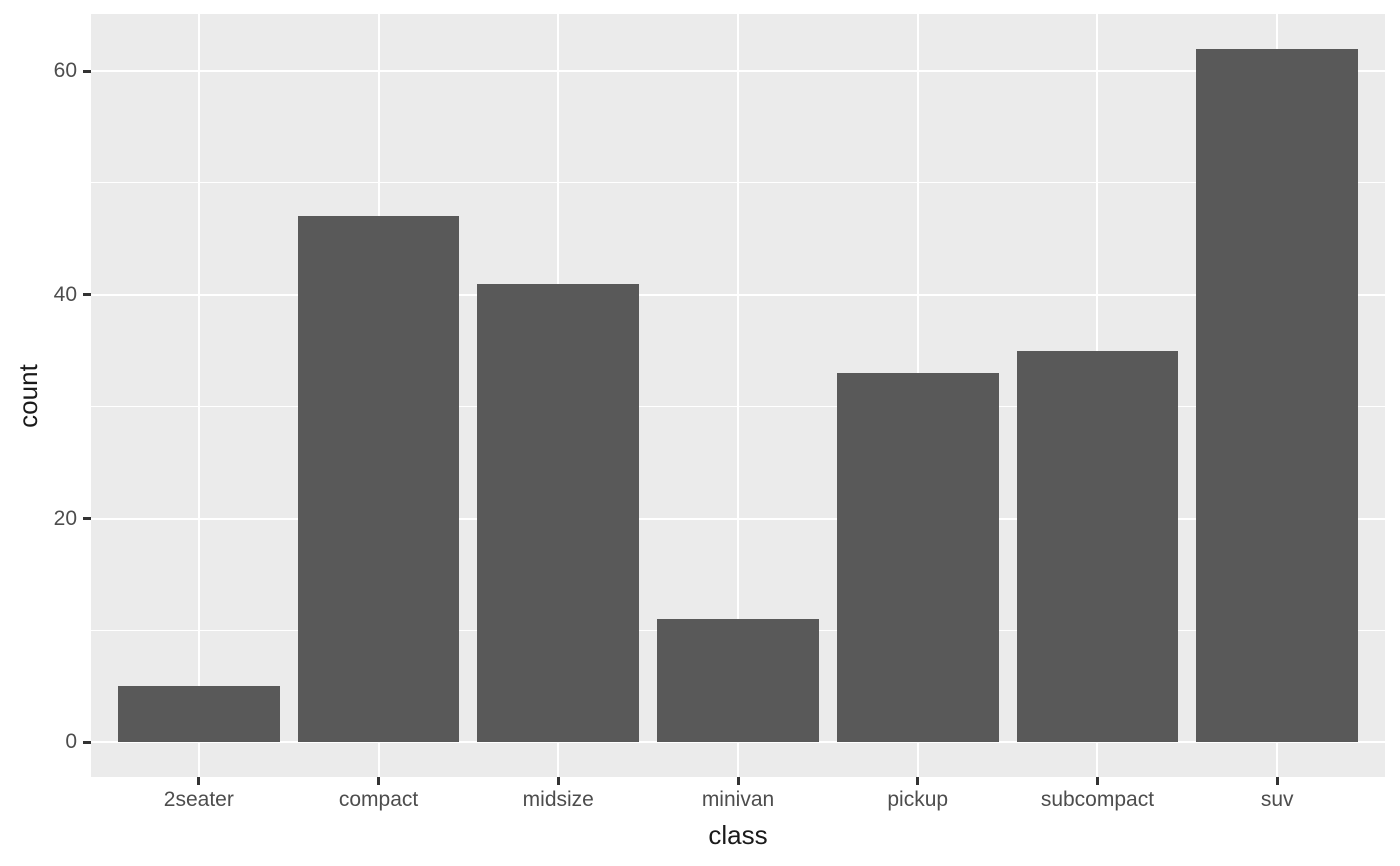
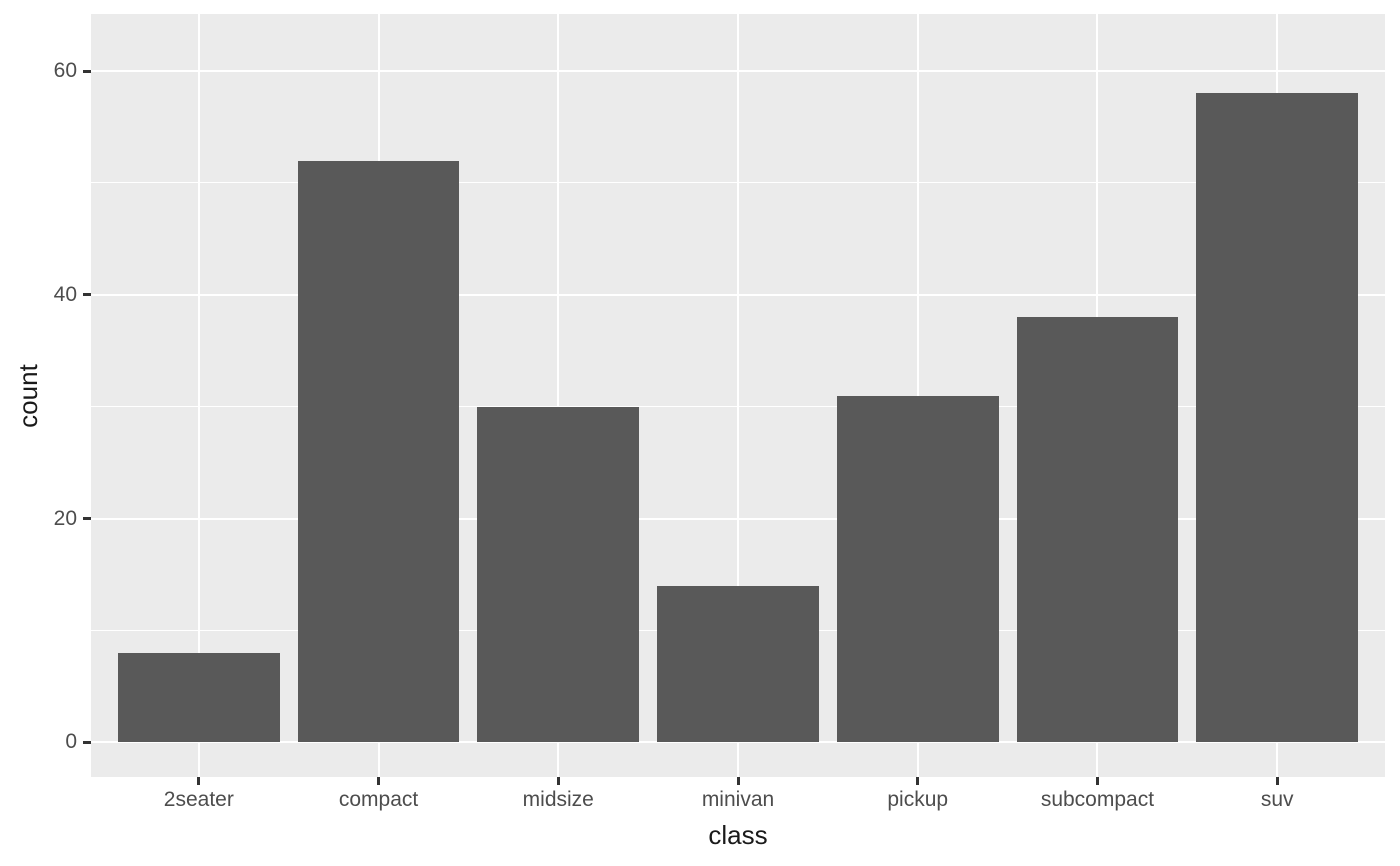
2seater: 5 -> 8
compact: 47 -> 52
midsize: 41 -> 30
minivan: 11 -> 14
pickup: 33 -> 31
subcompact: 35 -> 38
suv: 62 -> 58
